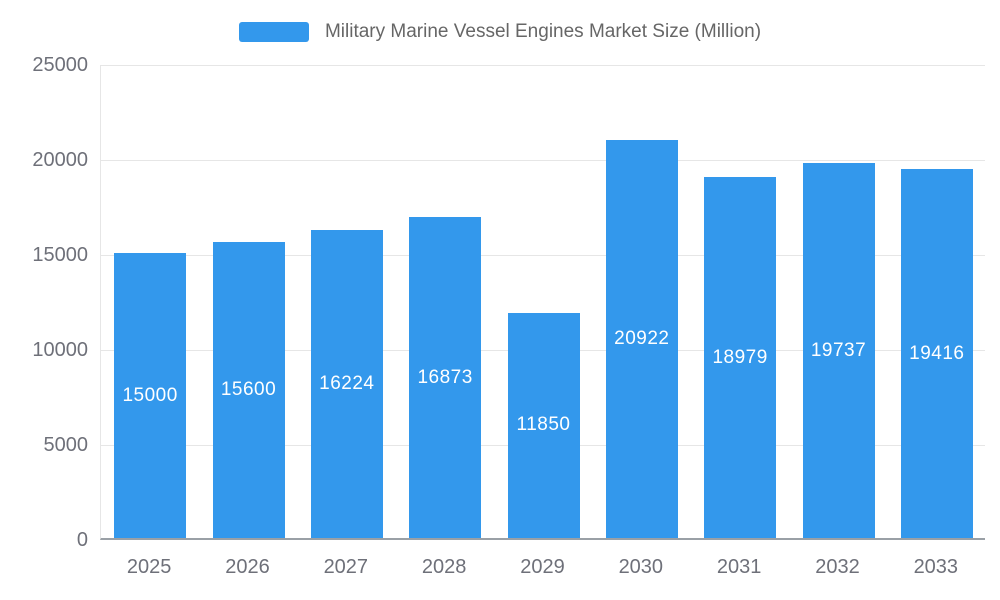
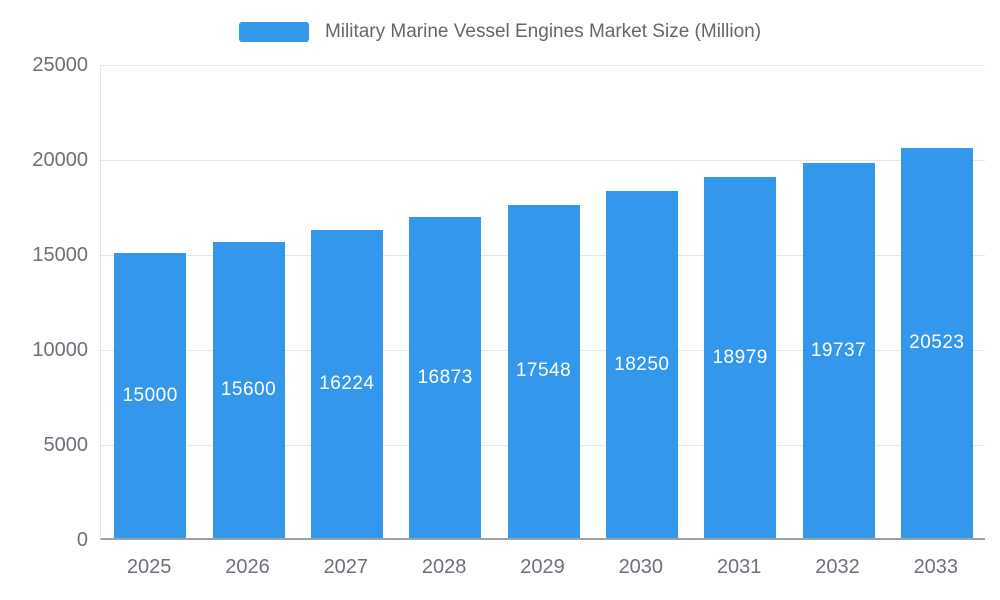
2029: 11850 -> 17548
2030: 20922 -> 18250
2033: 19416 -> 20523
